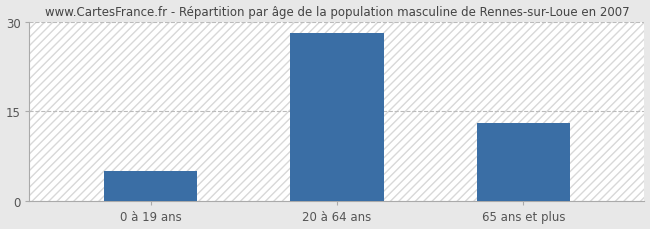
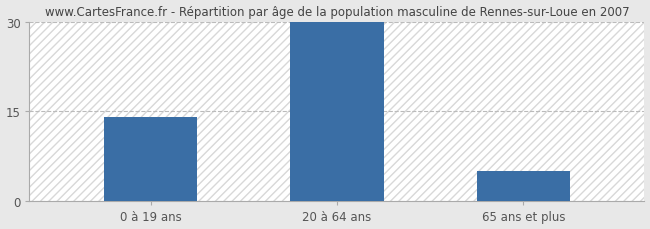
0 à 19 ans: 5 -> 14
20 à 64 ans: 28 -> 30
65 ans et plus: 13 -> 5
